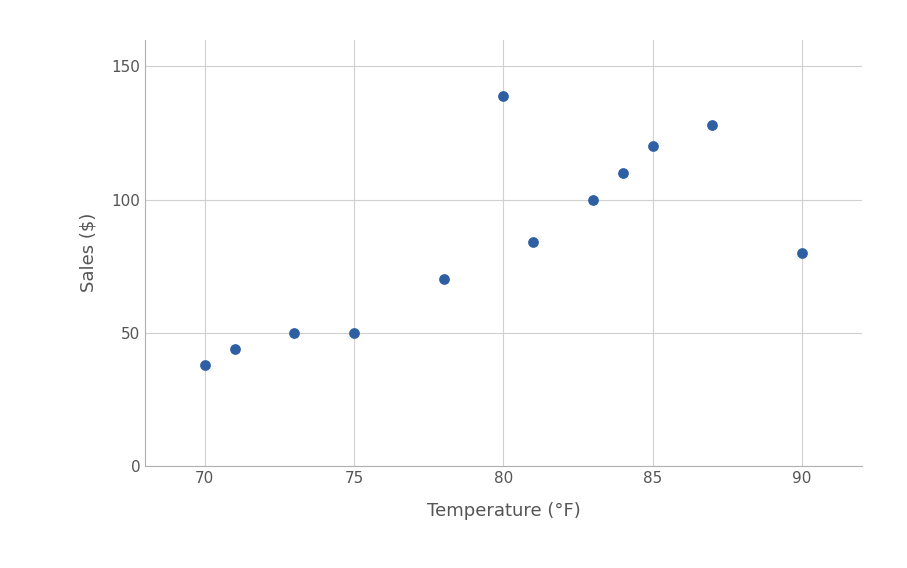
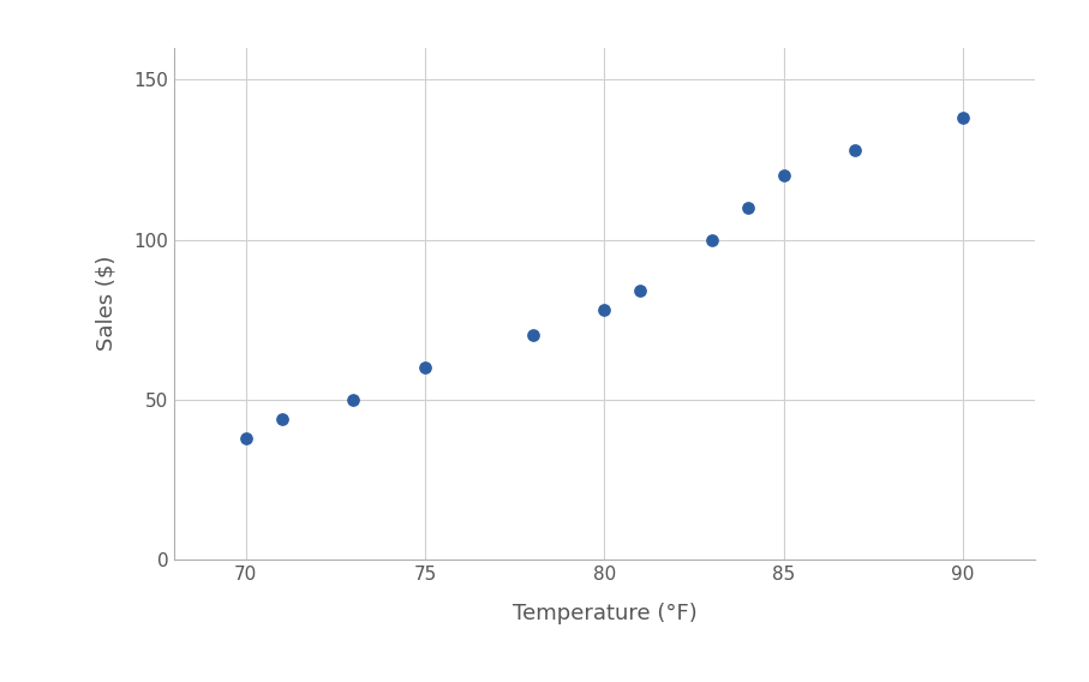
75: 50 -> 60
80: 139 -> 78
90: 80 -> 138
